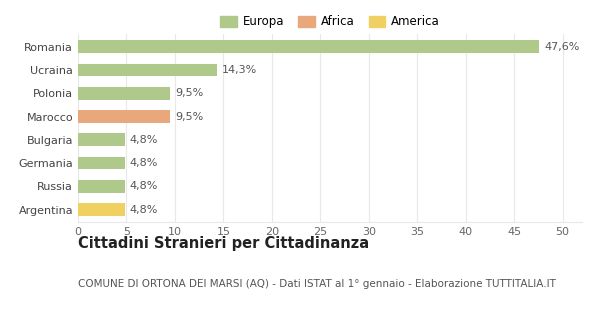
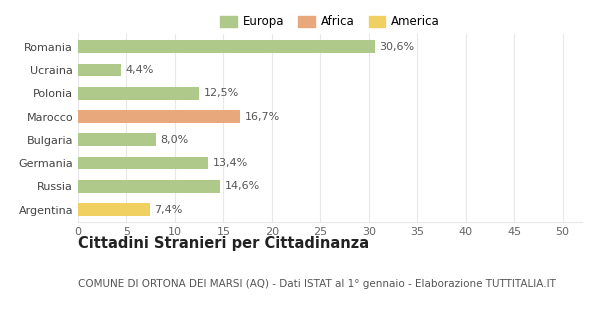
Romania: 47,6% -> 30,6%
Ucraina: 14,3% -> 4,4%
Polonia: 9,5% -> 12,5%
Marocco: 9,5% -> 16,7%
Bulgaria: 4,8% -> 8,0%
Germania: 4,8% -> 13,4%
Russia: 4,8% -> 14,6%
Argentina: 4,8% -> 7,4%
